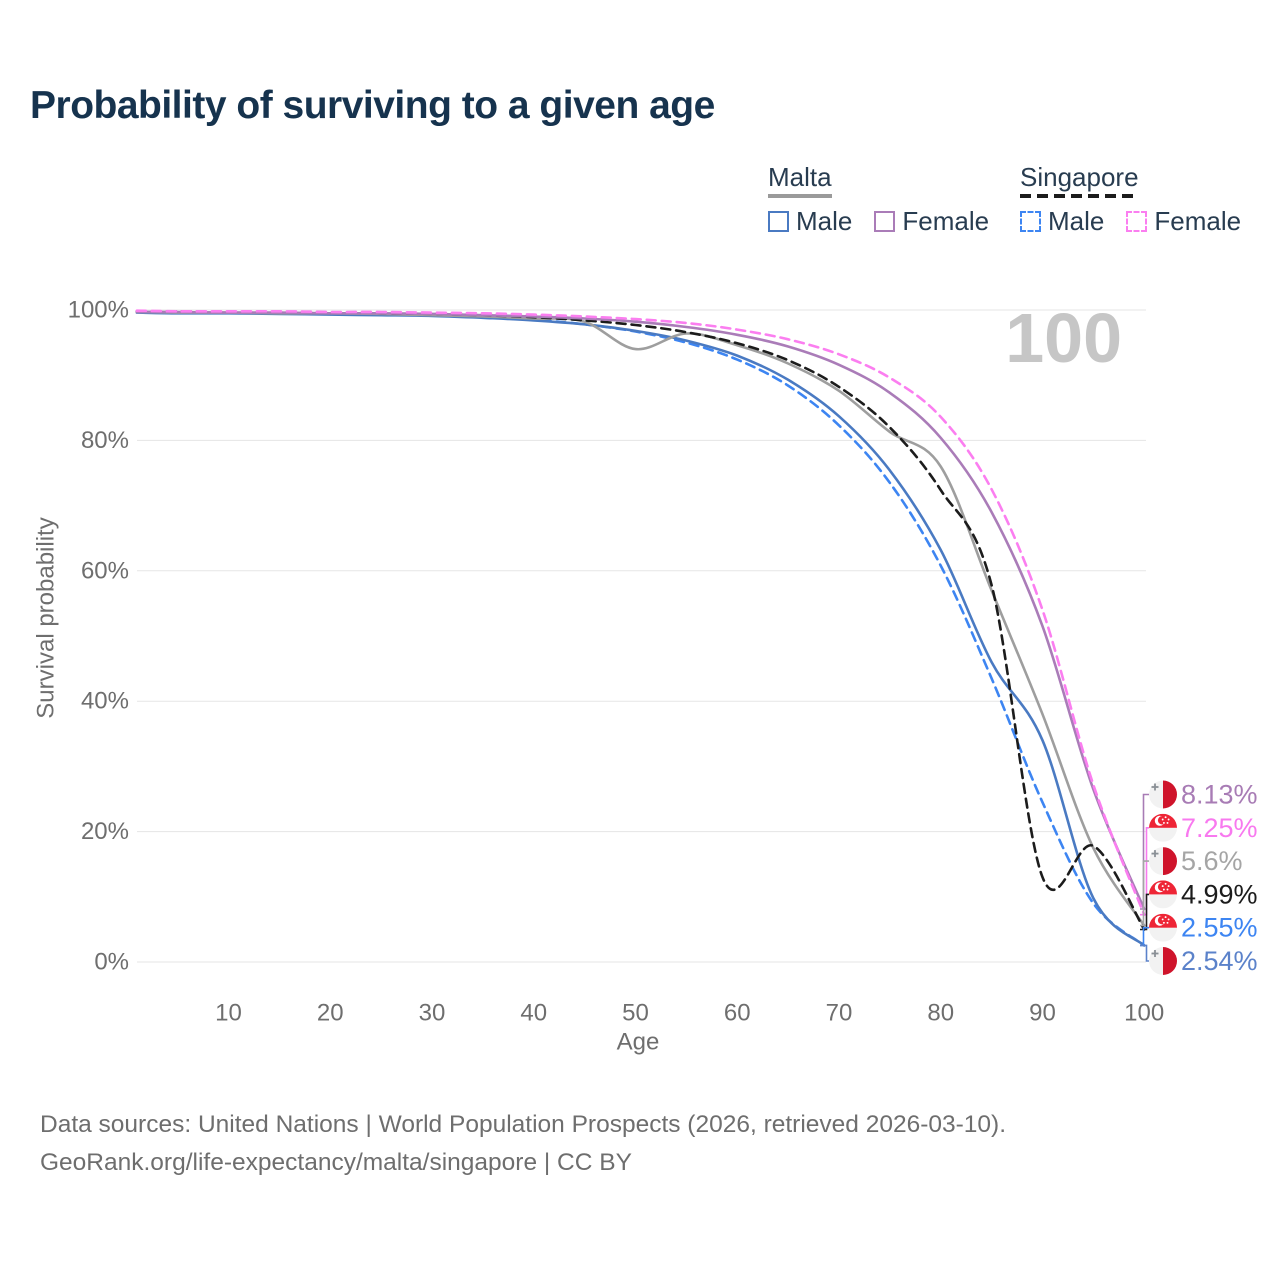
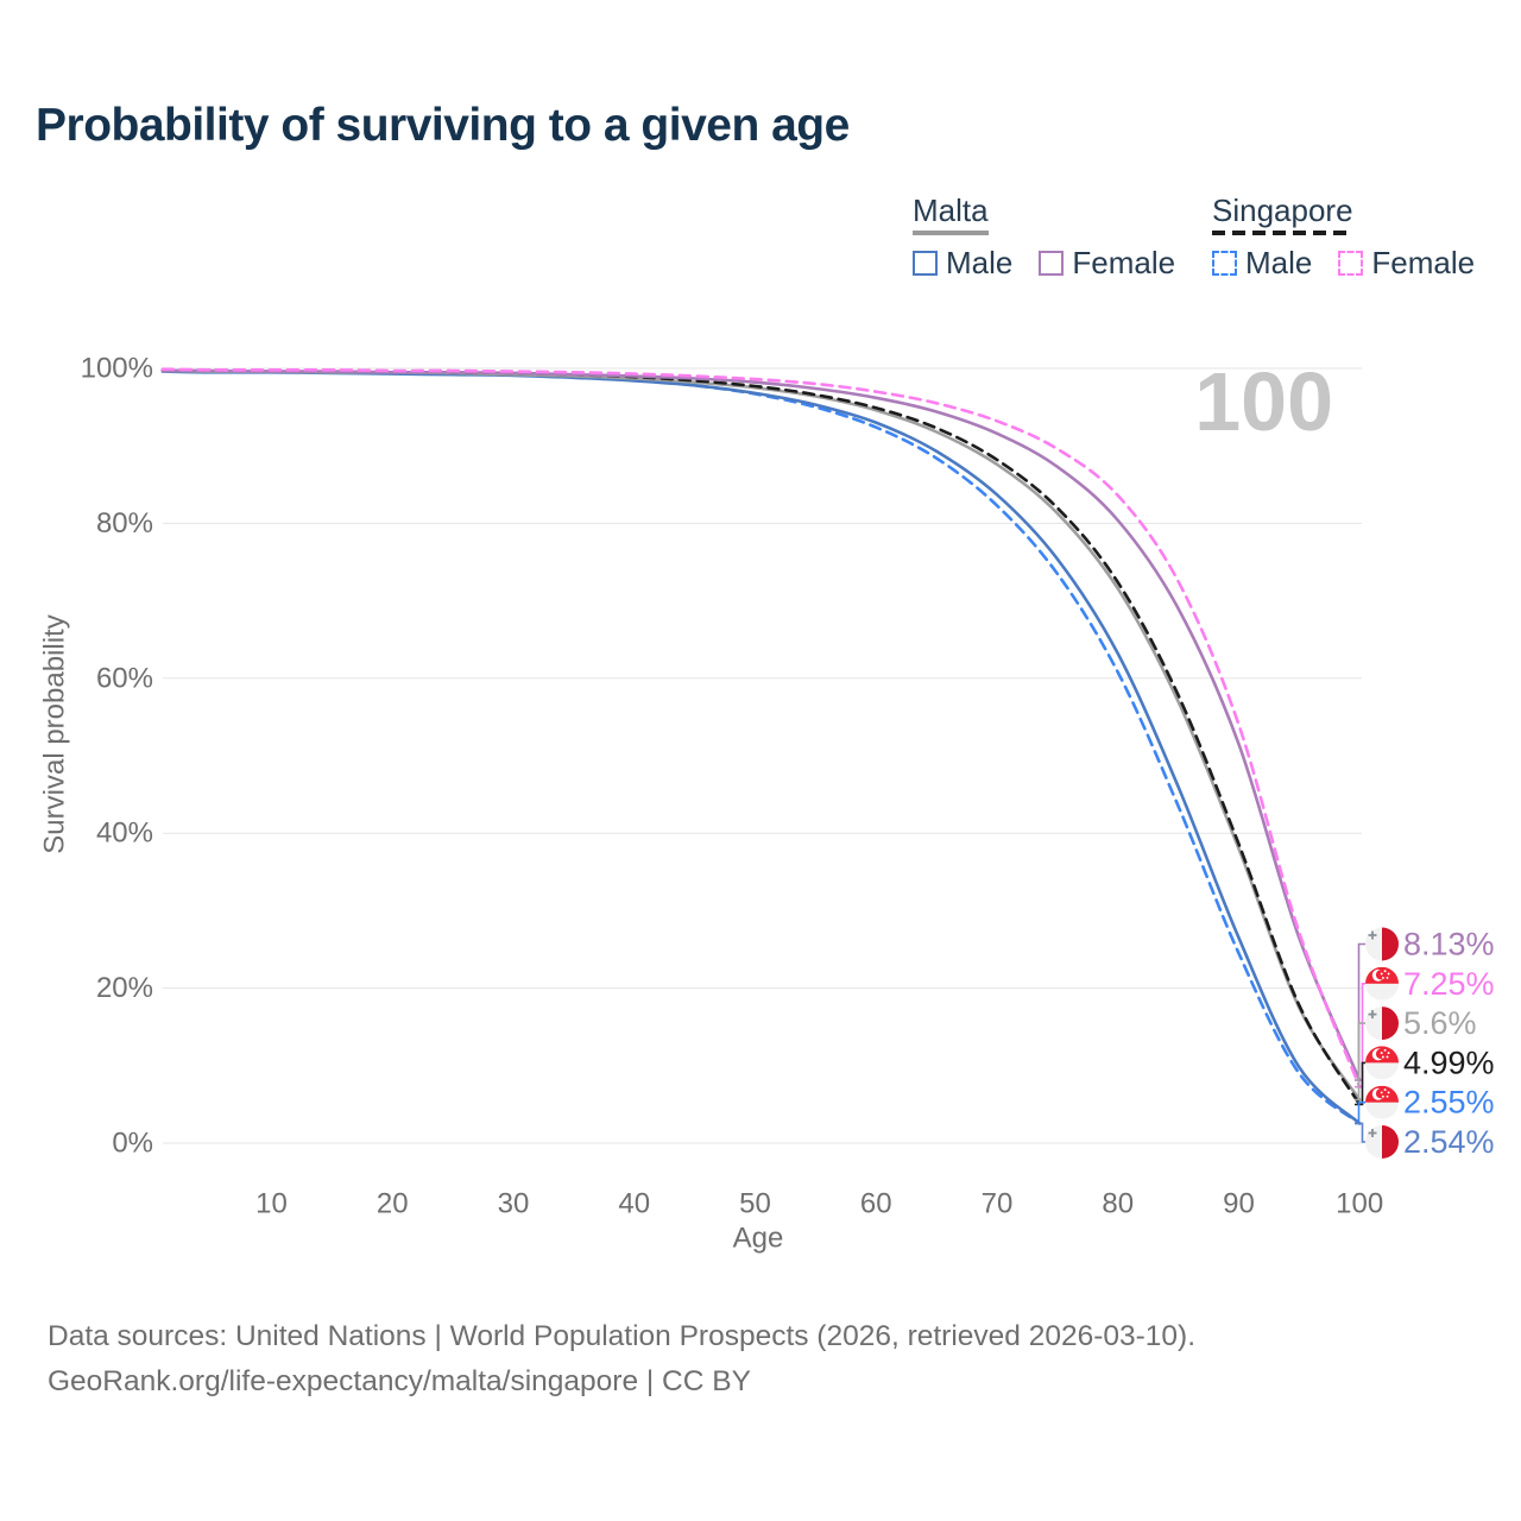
Malta/50: 94% -> 98%
Malta/80: 76% -> 72%
Malta Male/90: 34% -> 26%
Singapore/90: 13% -> 39%
